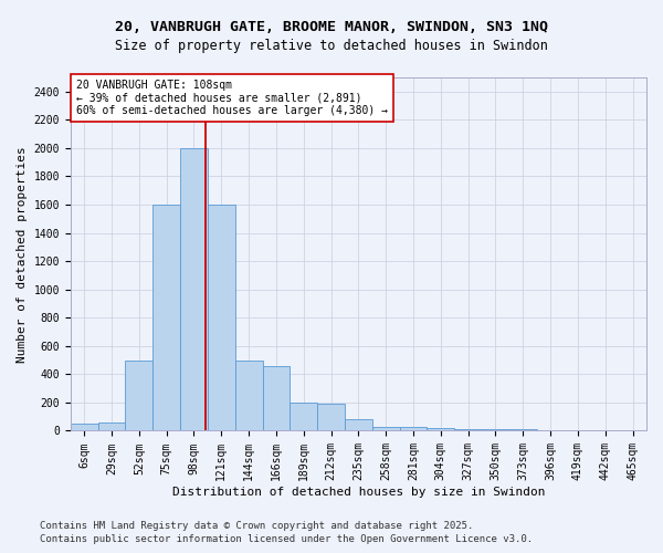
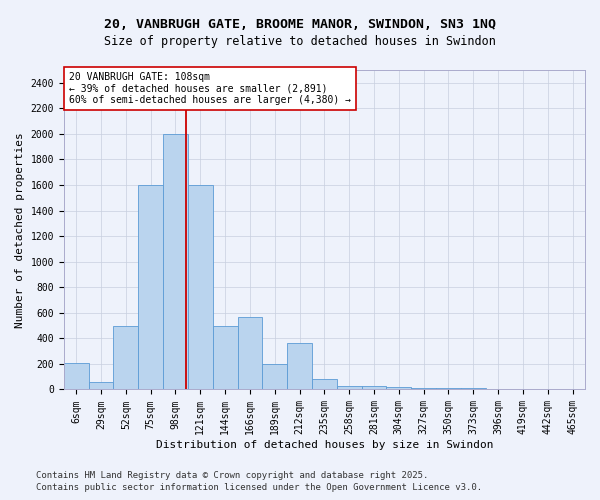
6sqm: 50 -> 210
166sqm: 460 -> 570
212sqm: 190 -> 360
